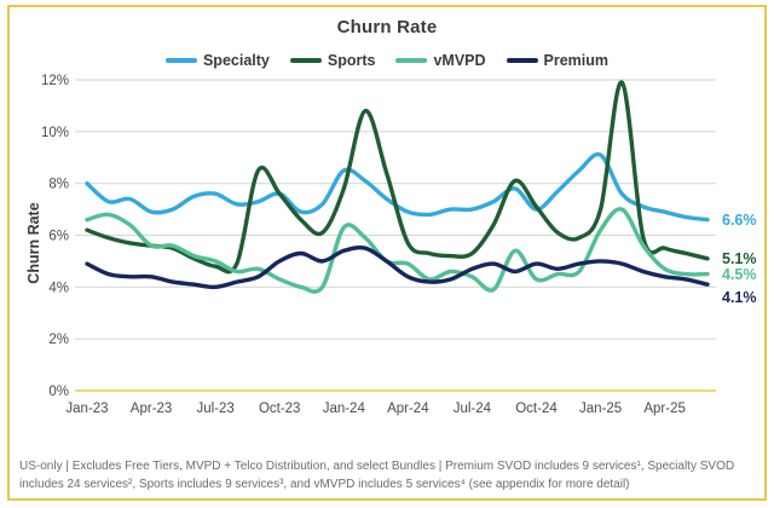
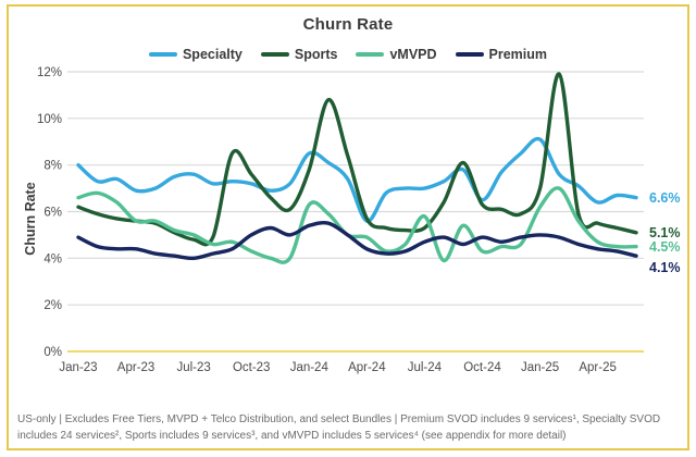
Specialty/Oct-23: 7.6% -> 7.2%
Specialty/Apr-24: 6.9% -> 5.6%
vMVPD/Jul-24: 4.4% -> 5.8%
Specialty/Oct-24: 7.0% -> 6.5%
Sports/Oct-24: 7.1% -> 6.3%
Specialty/Apr-25: 6.9% -> 6.4%
